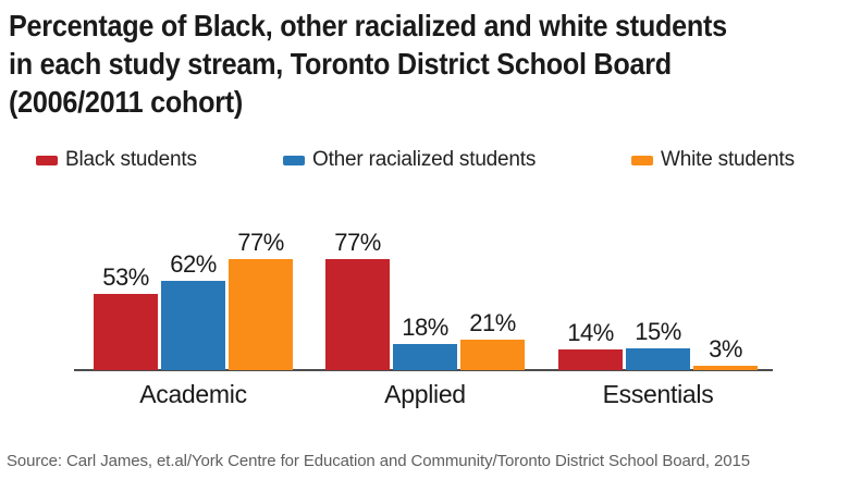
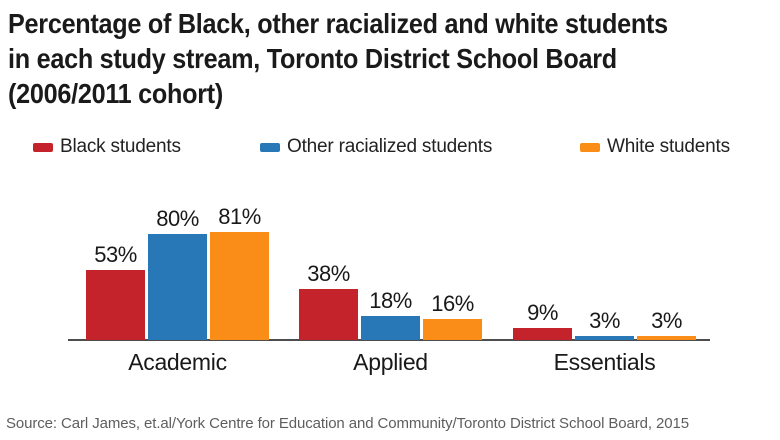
Other racialized students/Academic: 62% -> 80%
White students/Academic: 77% -> 81%
Black students/Applied: 77% -> 38%
White students/Applied: 21% -> 16%
Black students/Essentials: 14% -> 9%
Other racialized students/Essentials: 15% -> 3%
